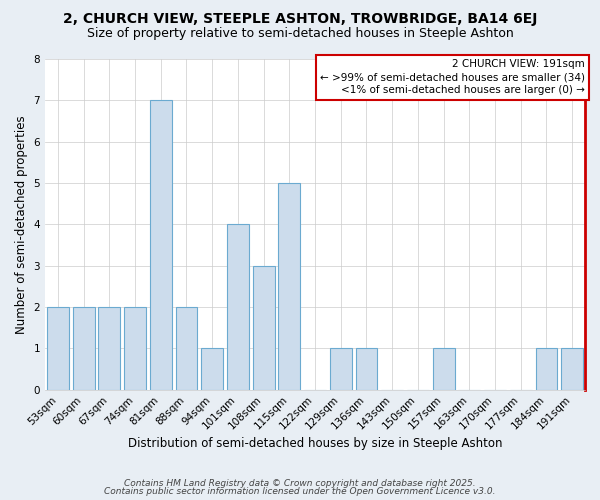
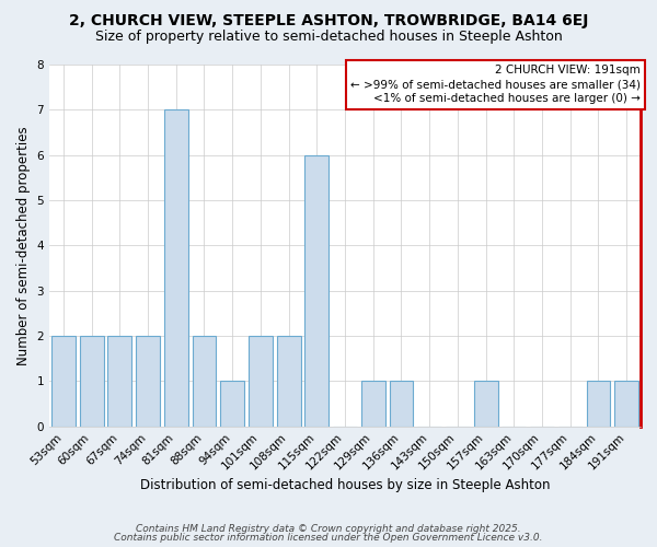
101sqm: 4 -> 2
108sqm: 3 -> 2
115sqm: 5 -> 6
